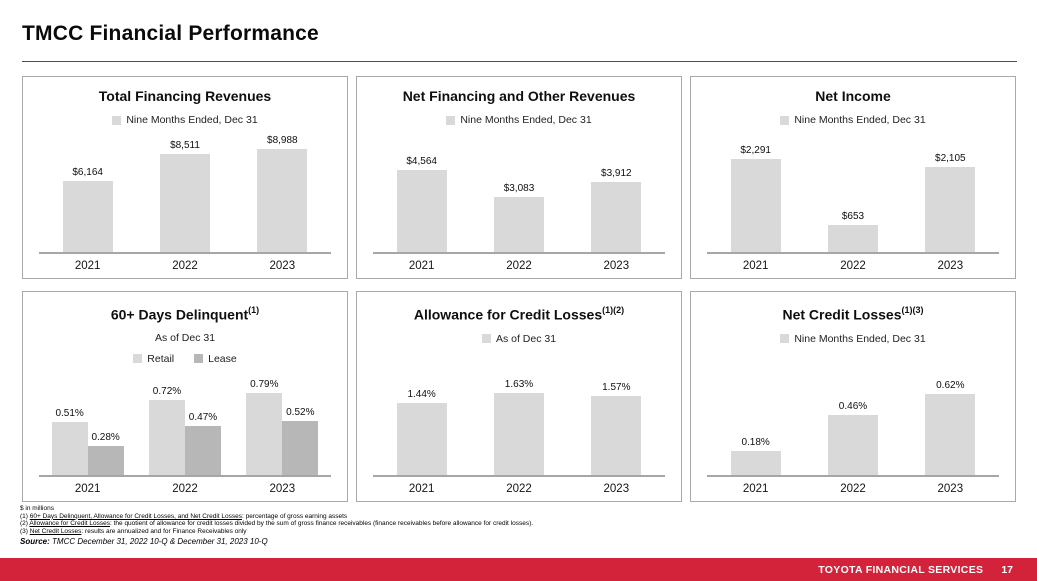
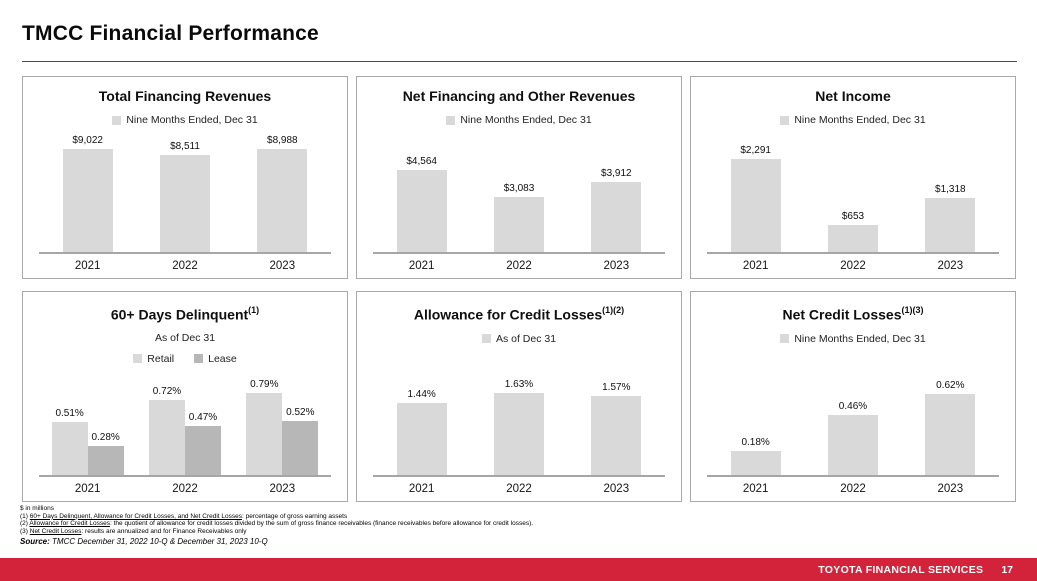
Total Financing Revenues/2021: $6,164 -> $9,022
Net Income/2023: $2,105 -> $1,318
